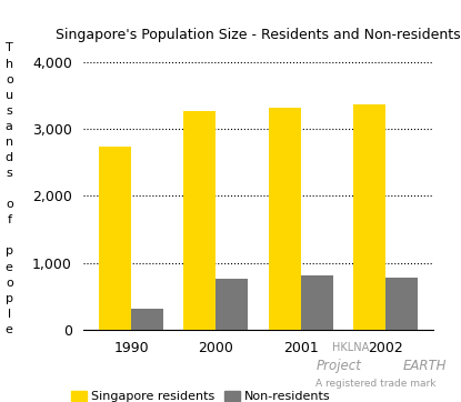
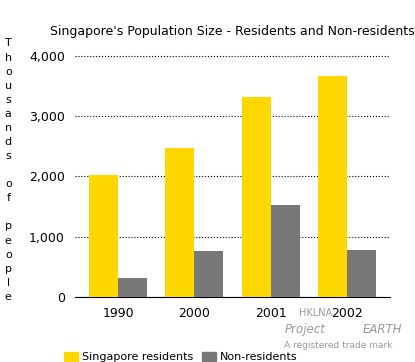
Singapore residents/1990: 2,740 -> 2,020
Singapore residents/2000: 3,260 -> 2,460
Non-residents/2001: 810 -> 1,520
Singapore residents/2002: 3,360 -> 3,660
